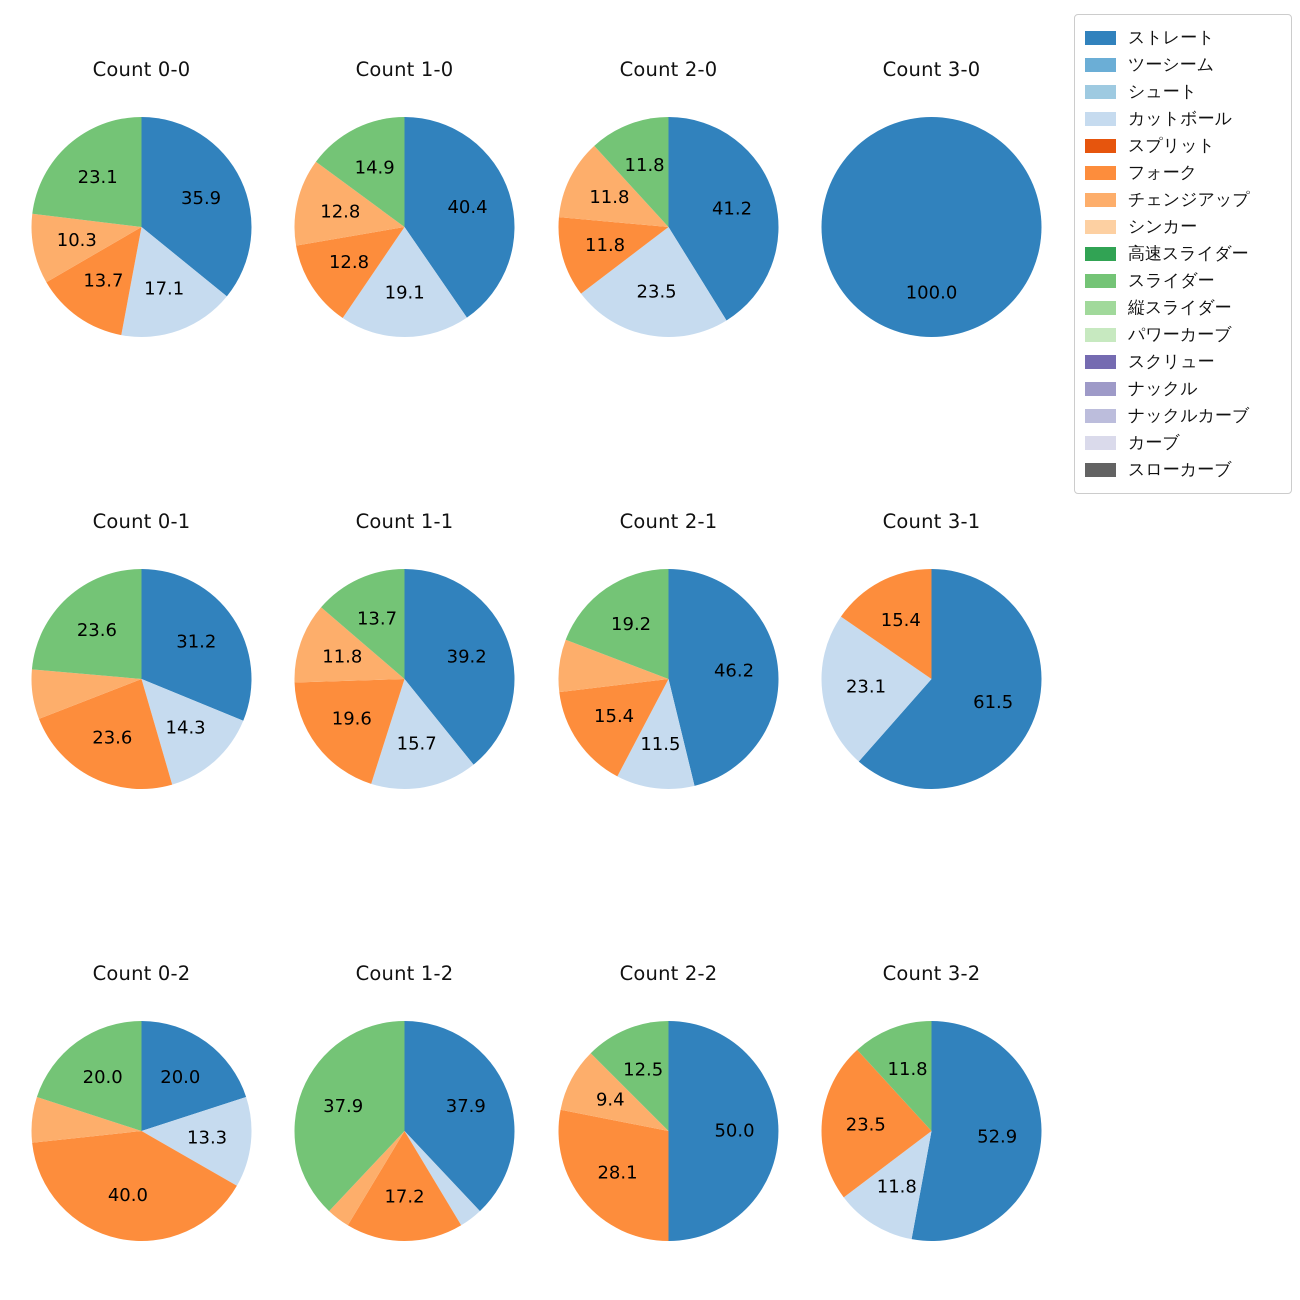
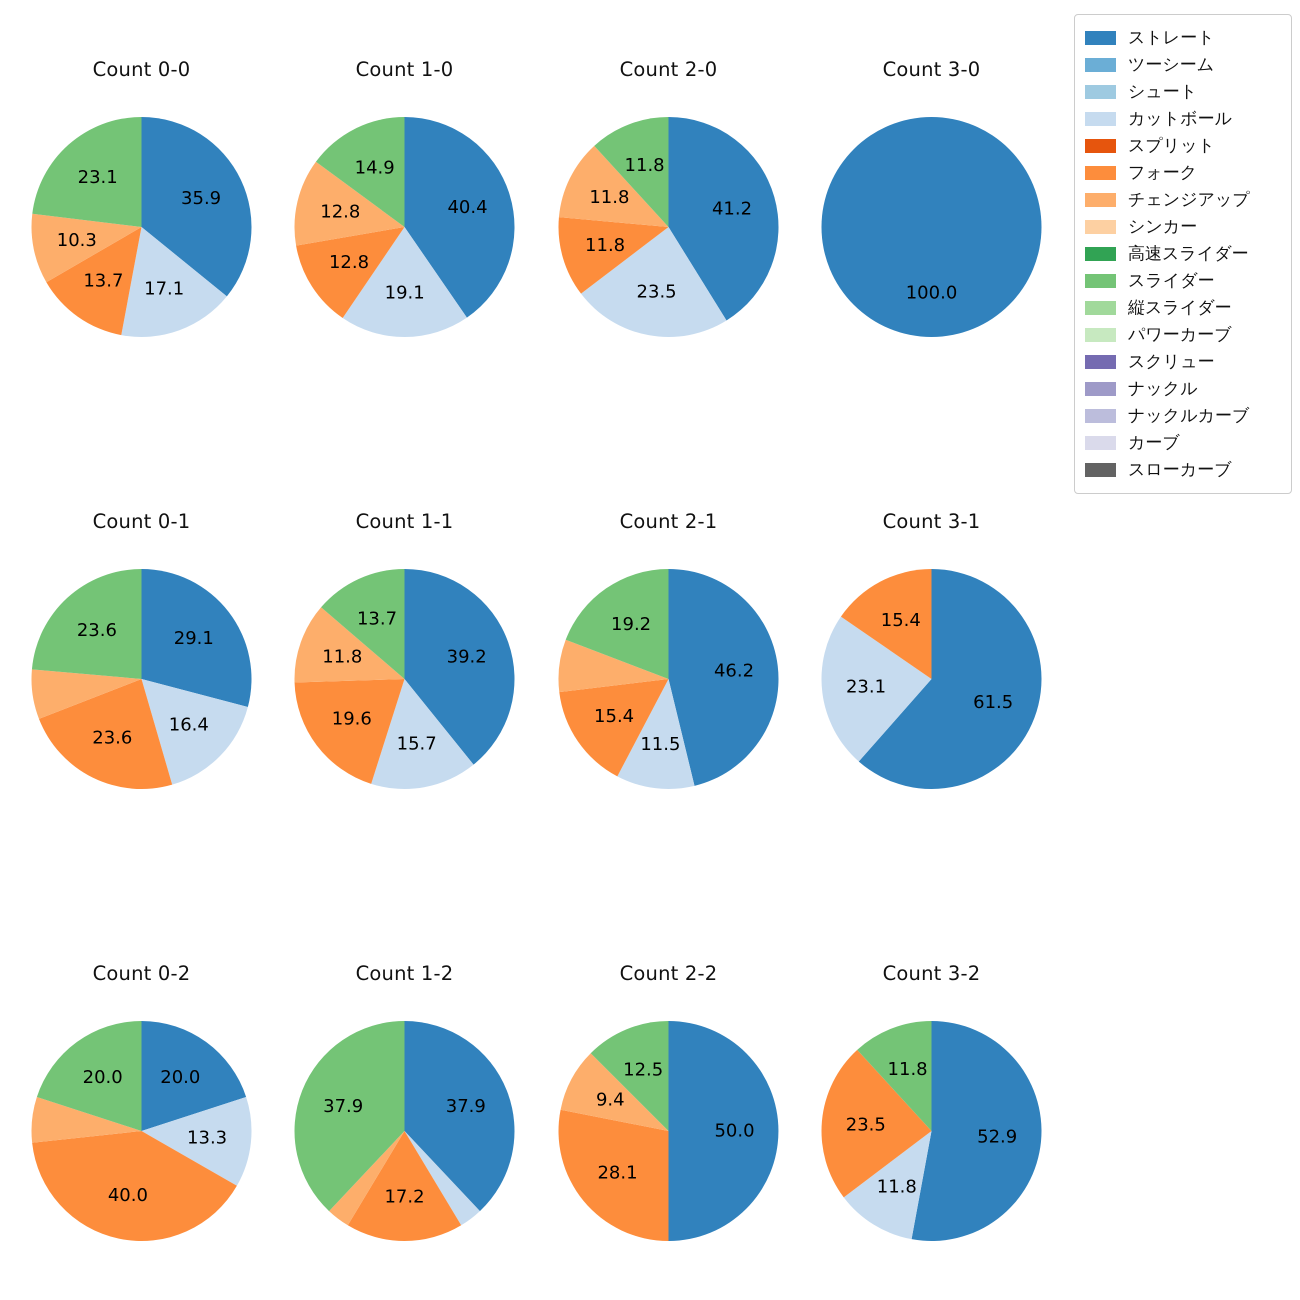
Count 0-1/ストレート: 31.2 -> 29.1
Count 0-1/カットボール: 14.3 -> 16.4
